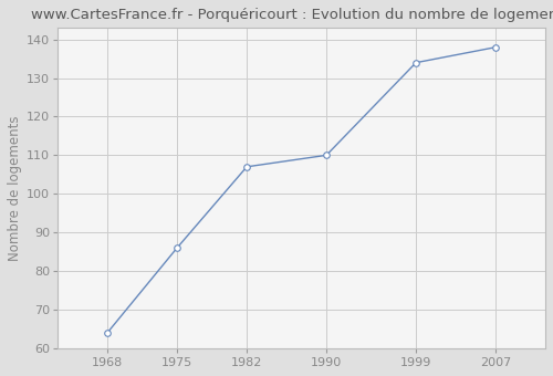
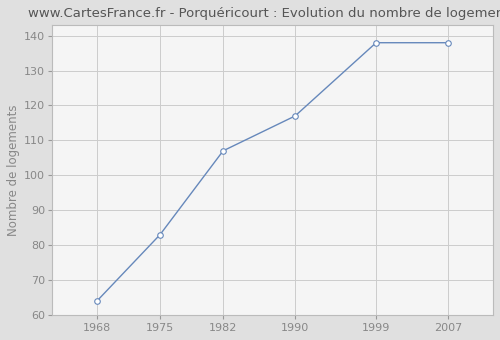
1975: 86 -> 83
1990: 110 -> 117
1999: 134 -> 138
